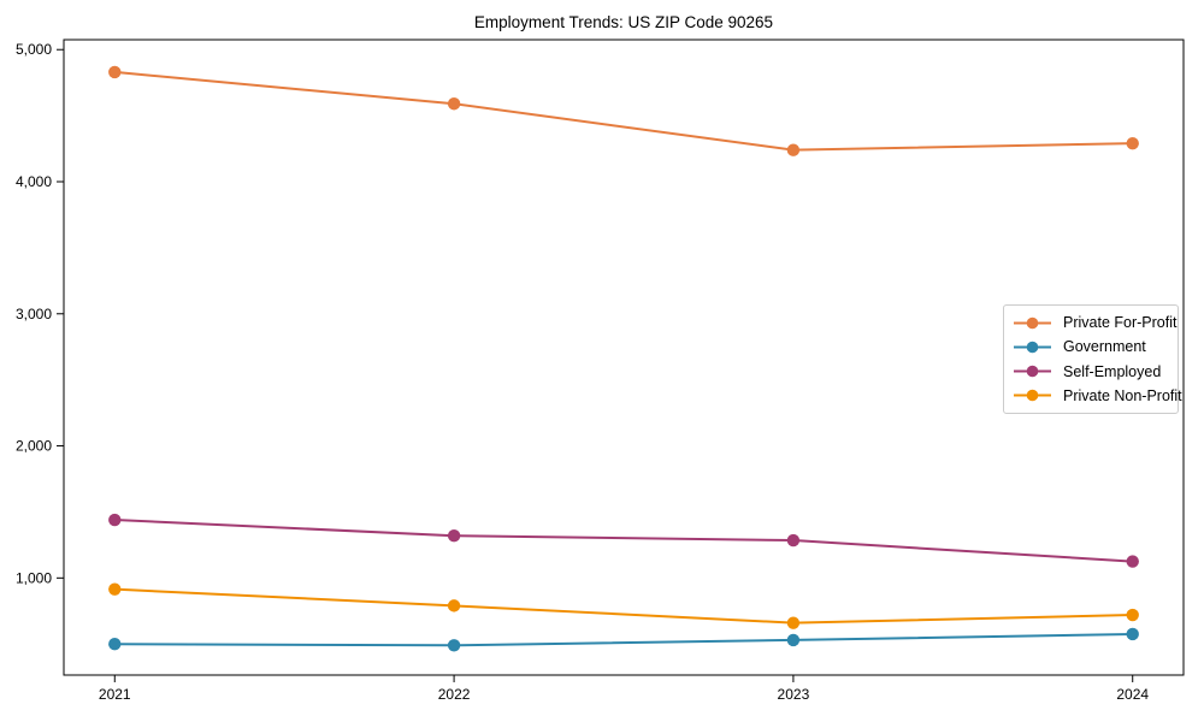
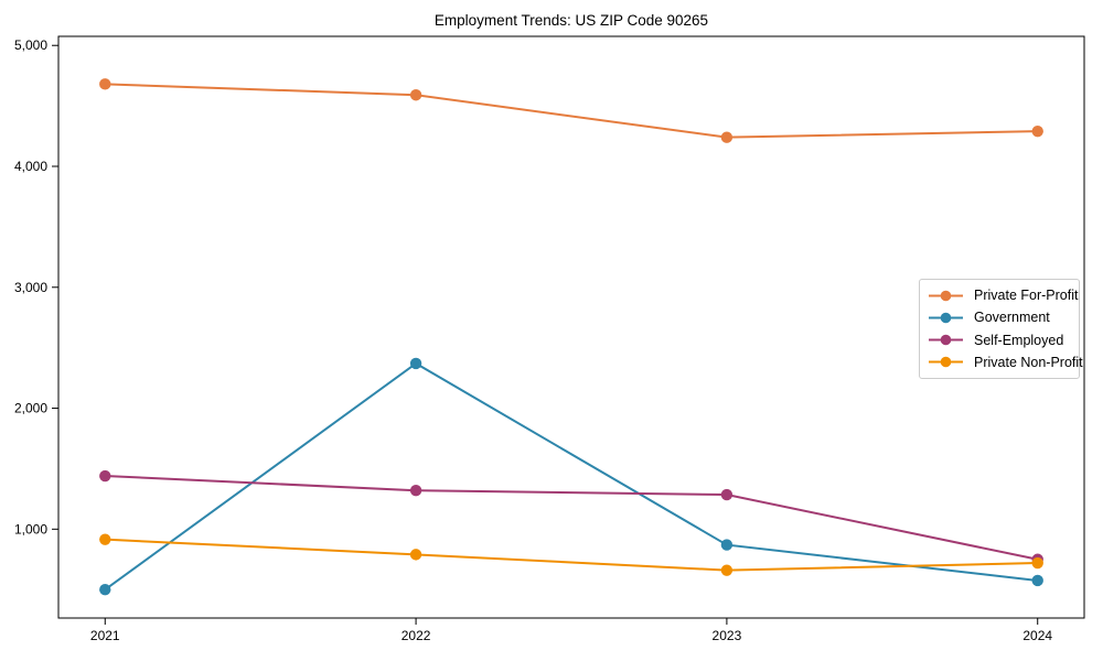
Private For-Profit/2021: 4830 -> 4680
Government/2022: 490 -> 2370
Government/2023: 530 -> 870
Self-Employed/2024: 1120 -> 750
